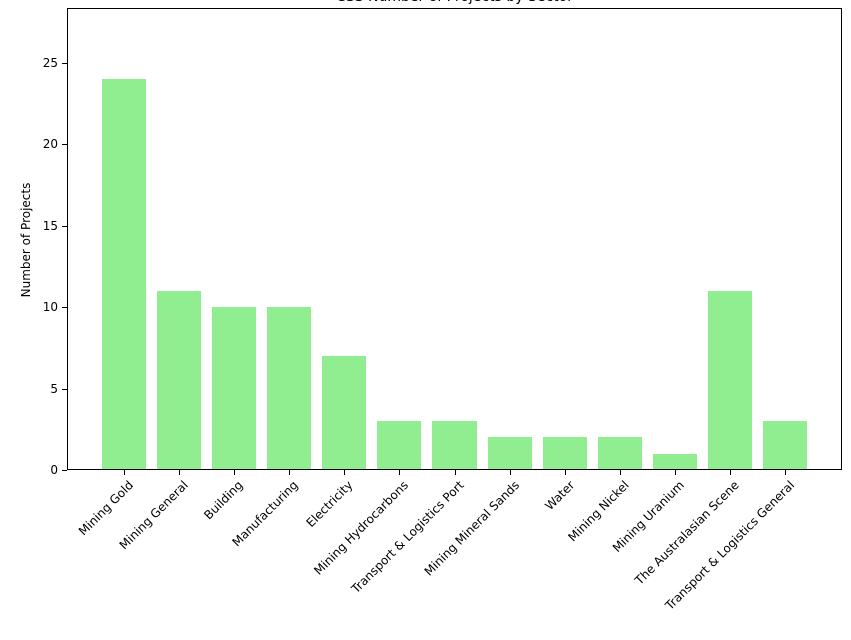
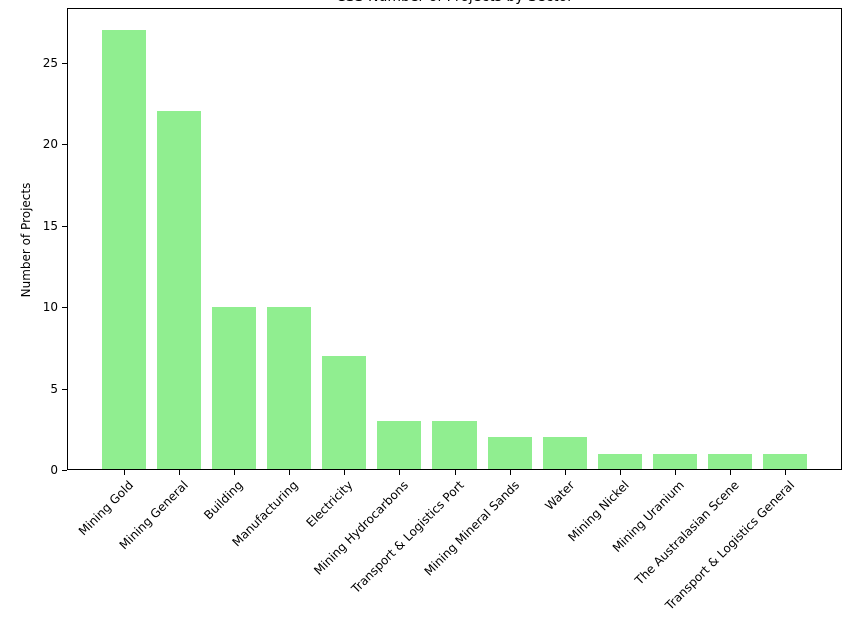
Mining Gold: 24 -> 27
Mining General: 11 -> 22
Mining Nickel: 2 -> 1
The Australasian Scene: 11 -> 1
Transport & Logistics General: 3 -> 1
